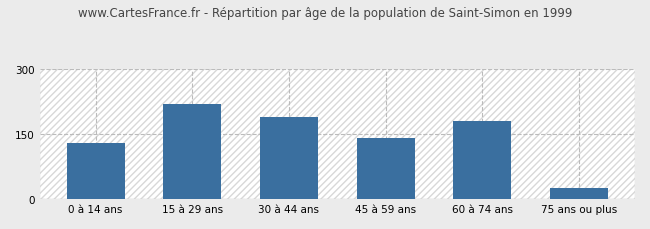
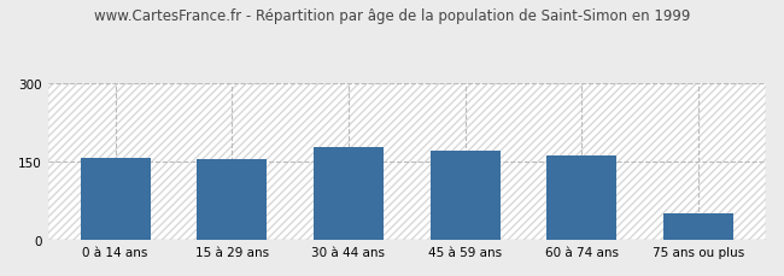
0 à 14 ans: 130 -> 158
15 à 29 ans: 220 -> 155
30 à 44 ans: 190 -> 178
45 à 59 ans: 140 -> 170
60 à 74 ans: 180 -> 161
75 ans ou plus: 25 -> 50
